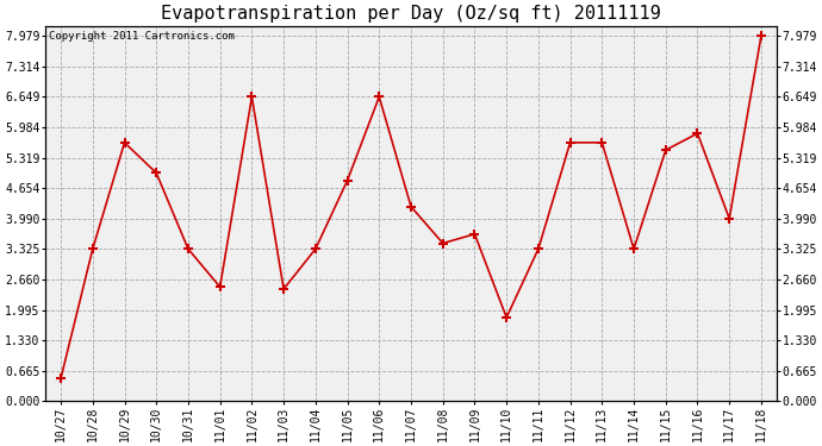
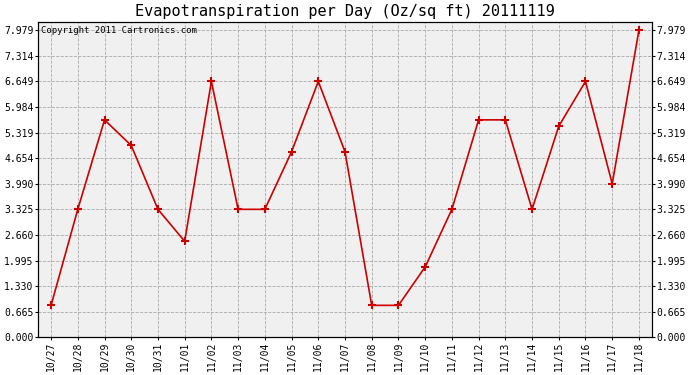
10/27: 0.50 -> 0.83
11/03: 2.45 -> 3.33
11/07: 4.25 -> 4.82
11/08: 3.45 -> 0.83
11/09: 3.65 -> 0.83
11/16: 5.85 -> 6.65
